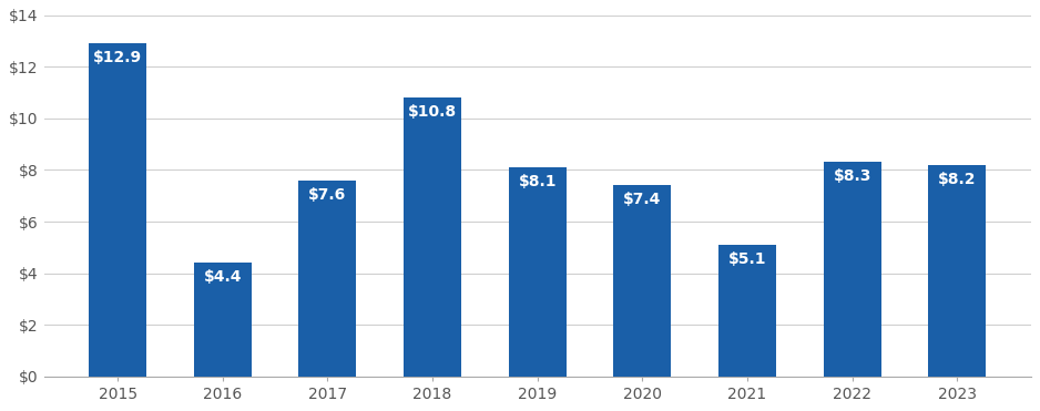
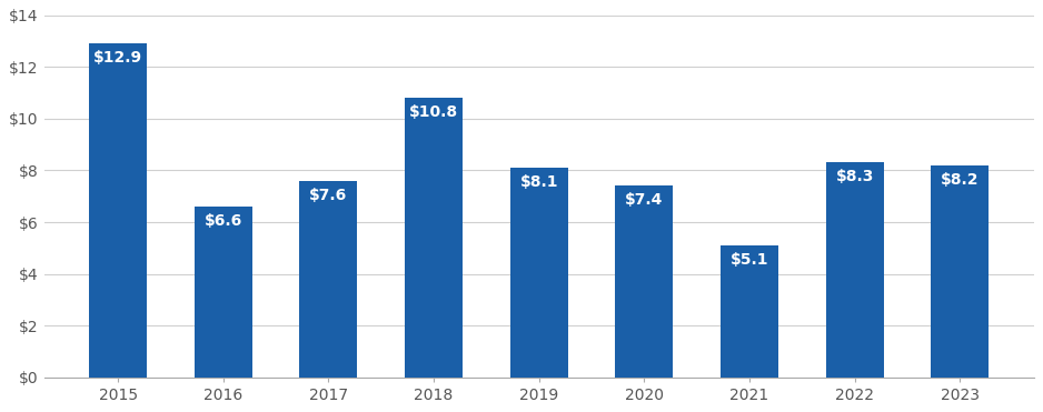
2016: $4.4 -> $6.6
